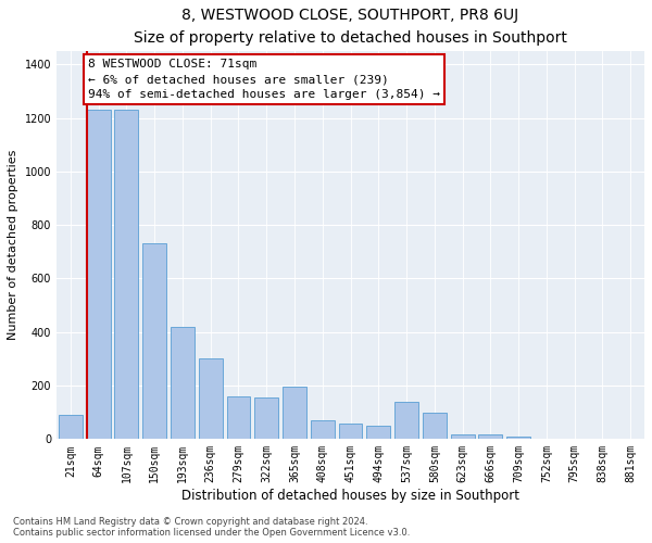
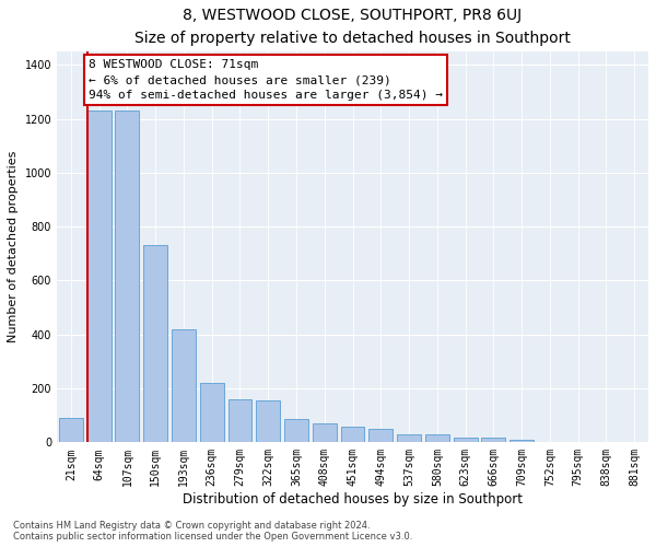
236sqm: 300 -> 220
365sqm: 195 -> 85
537sqm: 140 -> 28
580sqm: 100 -> 28
